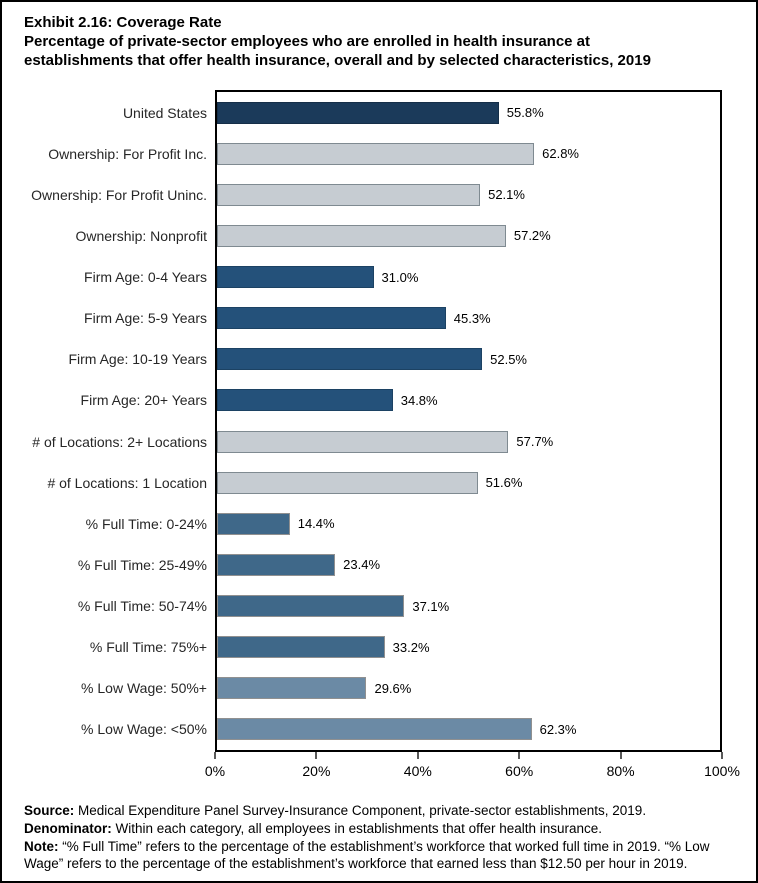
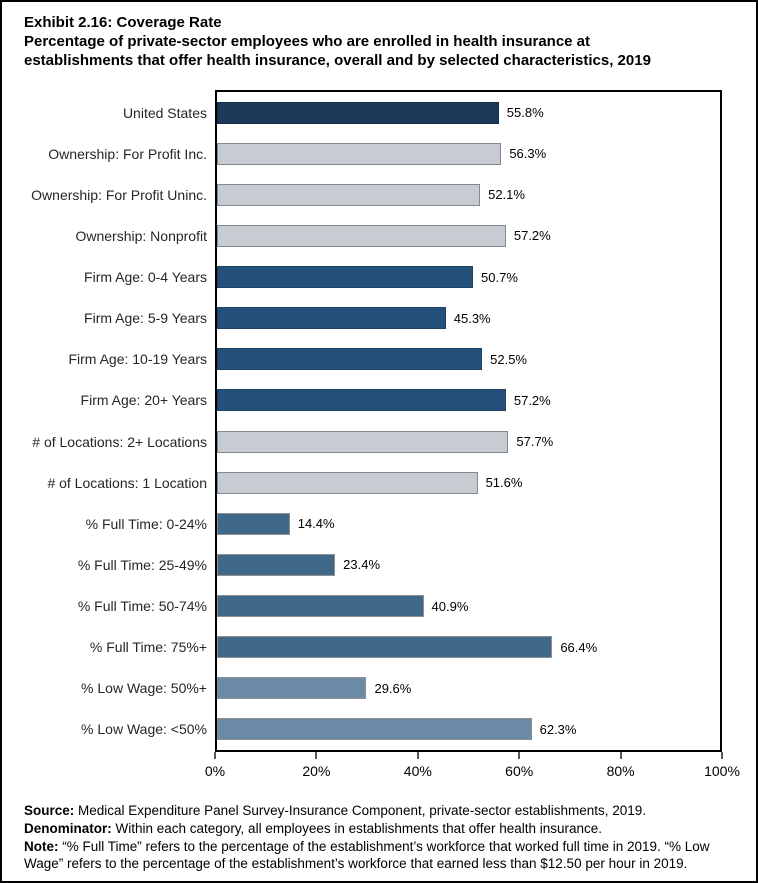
Ownership: For Profit Inc.: 62.8% -> 56.3%
Firm Age: 0-4 Years: 31.0% -> 50.7%
Firm Age: 20+ Years: 34.8% -> 57.2%
% Full Time: 50-74%: 37.1% -> 40.9%
% Full Time: 75%+: 33.2% -> 66.4%
